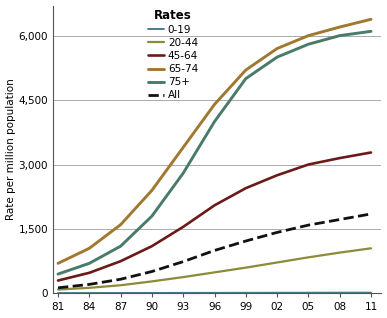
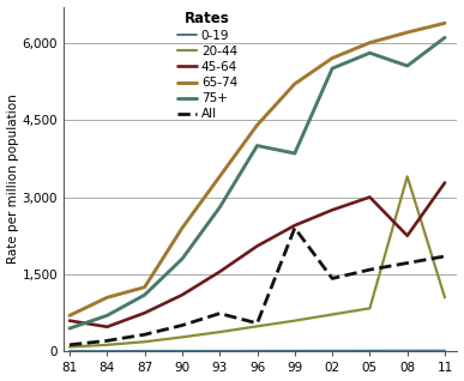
45-64/81: 300 -> 600
65-74/87: 1,600 -> 1,250
All/96: 1,000 -> 550
75+/99: 5,000 -> 3,850
All/99: 1,220 -> 2,400
20-44/08: 950 -> 3,400
45-64/08: 3,150 -> 2,250
75+/08: 6,000 -> 5,550
